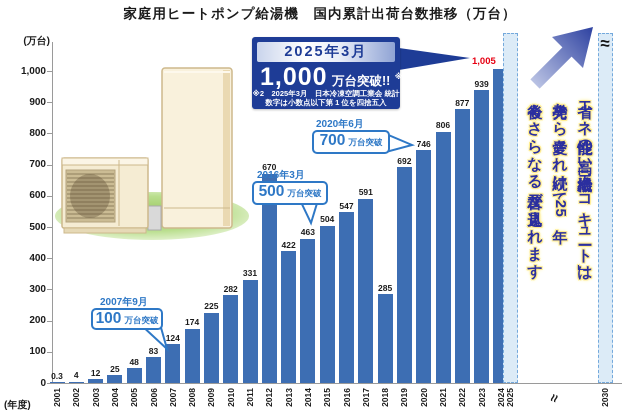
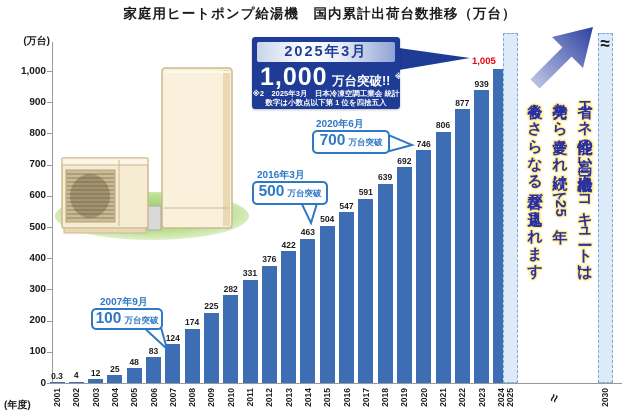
2012: 670 -> 376
2018: 285 -> 639
